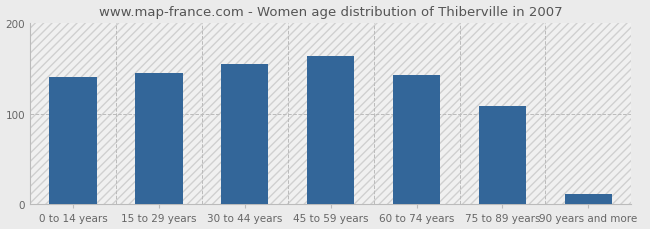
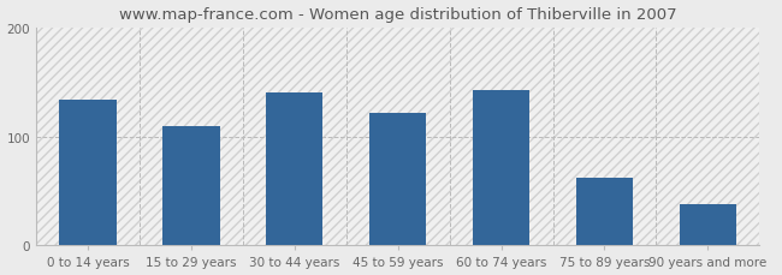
0 to 14 years: 140 -> 134
15 to 29 years: 145 -> 110
30 to 44 years: 155 -> 140
45 to 59 years: 163 -> 122
75 to 89 years: 108 -> 62
90 years and more: 12 -> 38
